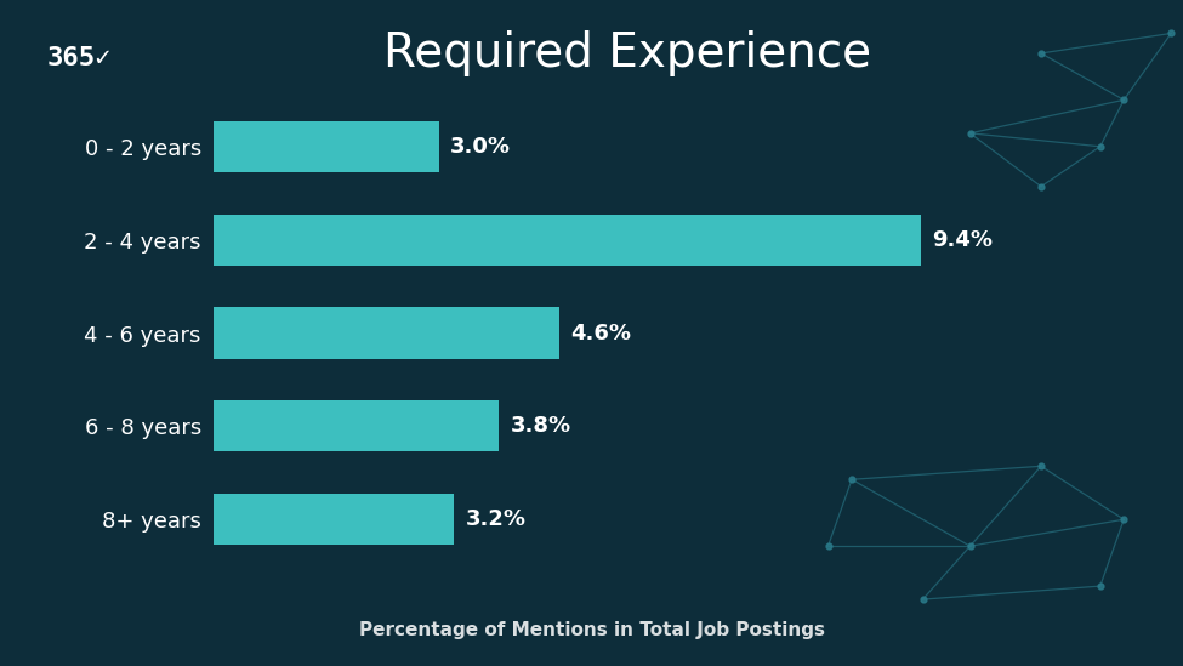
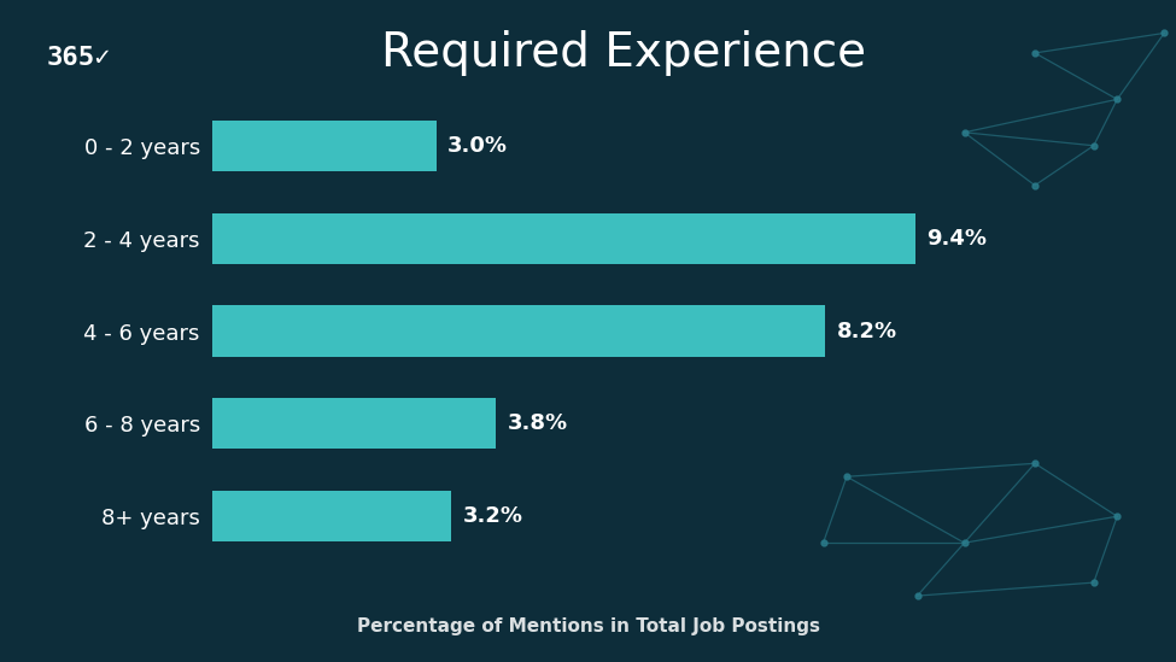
4 - 6 years: 4.6% -> 8.2%
